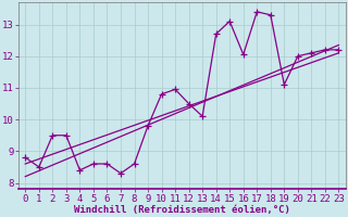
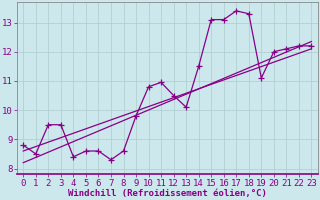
14: 12.70 -> 11.50
16: 12.05 -> 13.10
